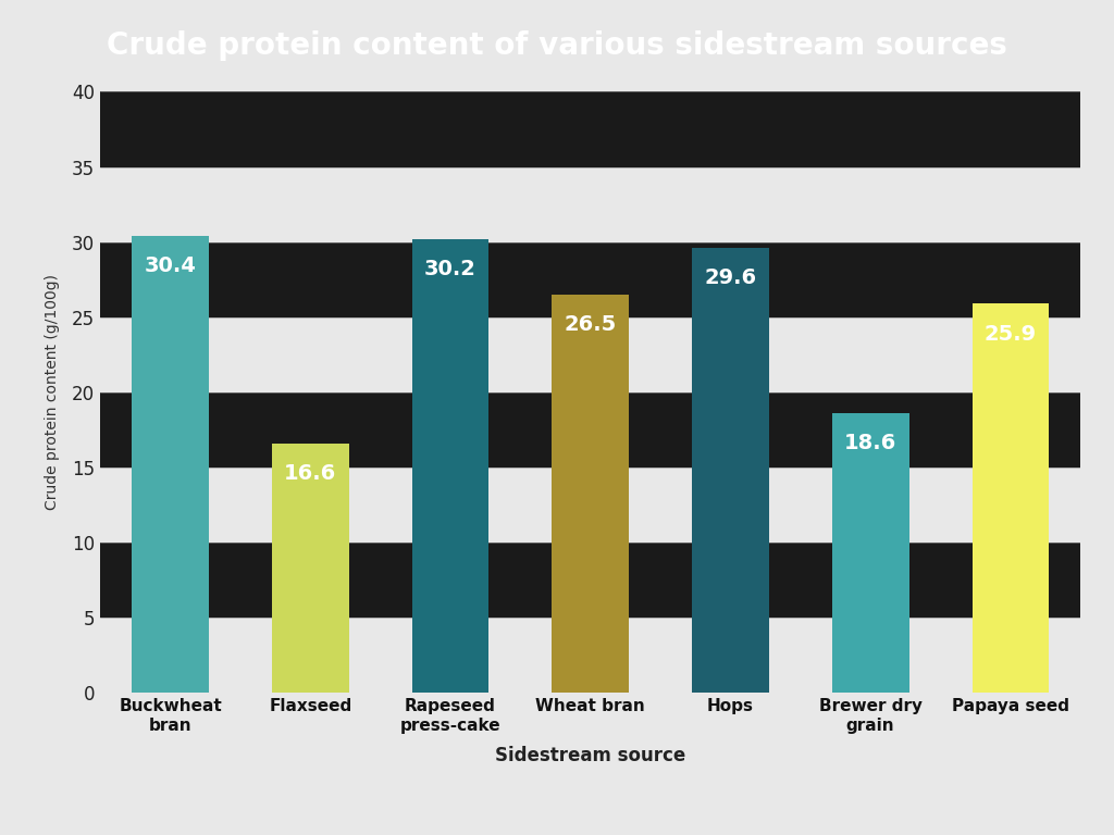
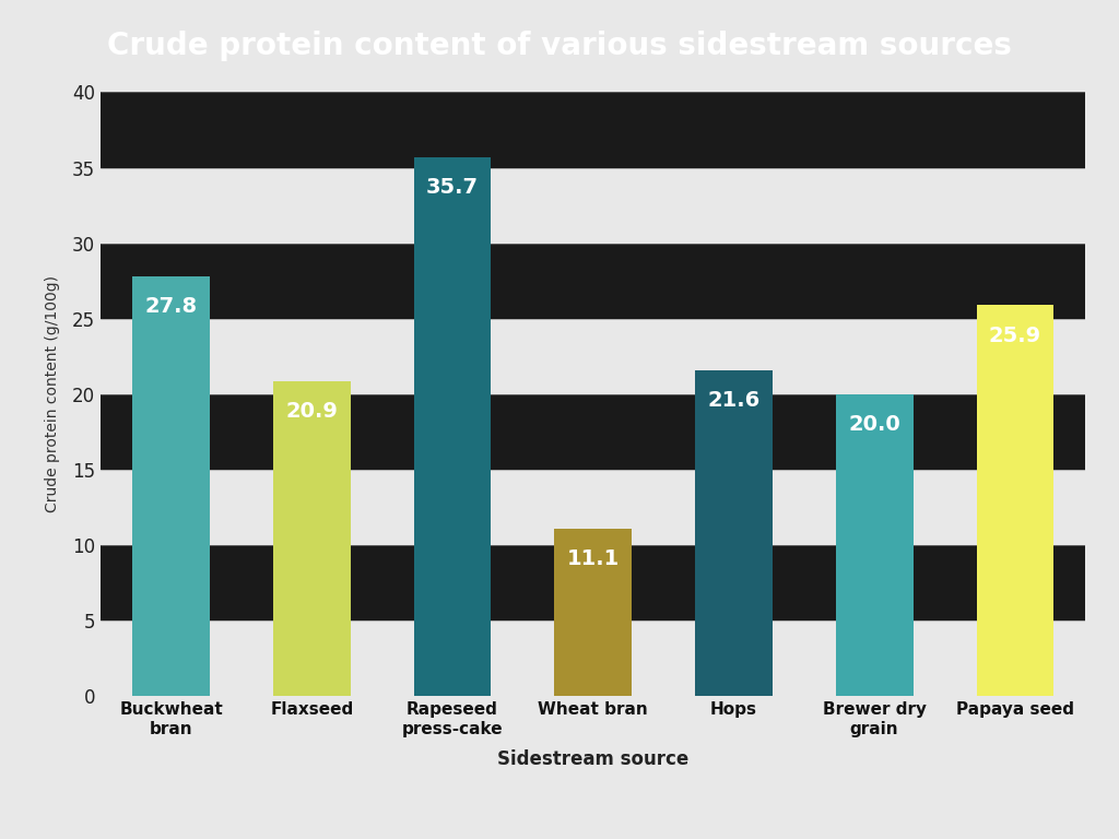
Buckwheat bran: 30.4 -> 27.8
Flaxseed: 16.6 -> 20.9
Rapeseed press-cake: 30.2 -> 35.7
Wheat bran: 26.5 -> 11.1
Hops: 29.6 -> 21.6
Brewer dry grain: 18.6 -> 20.0
